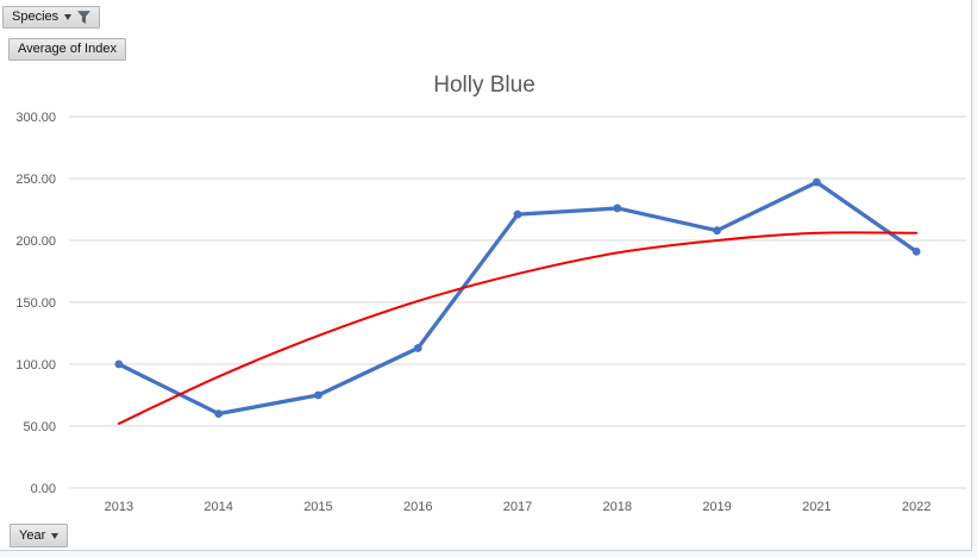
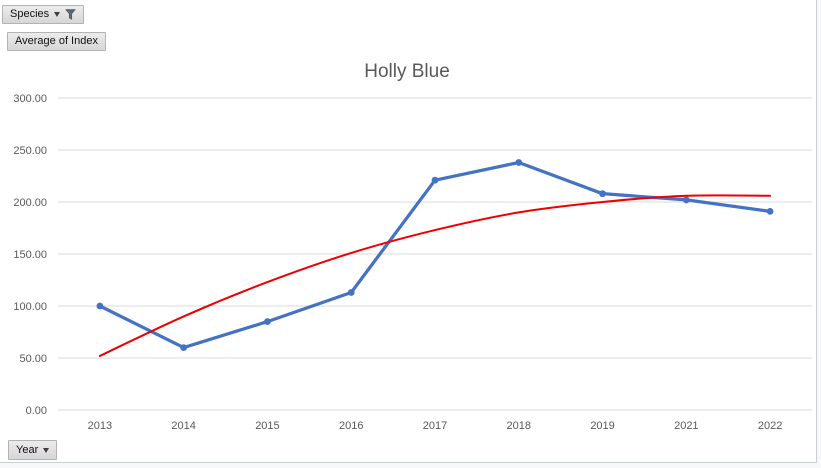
Average of Index/2015: 75 -> 85
Average of Index/2018: 226 -> 238
Average of Index/2021: 247 -> 202
